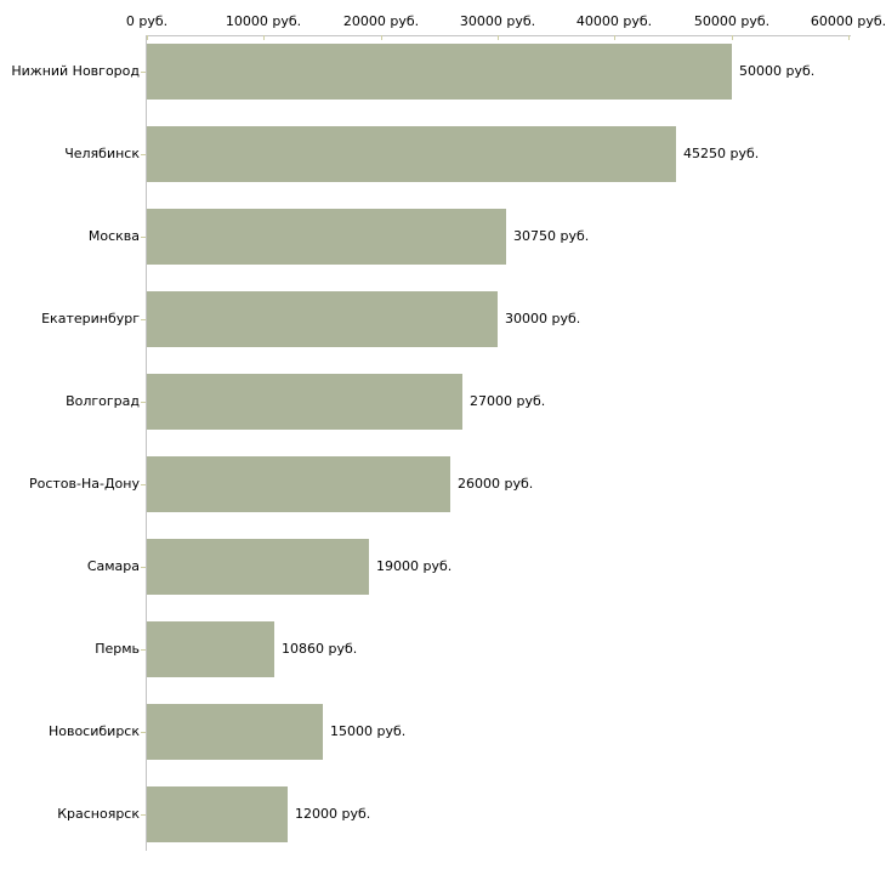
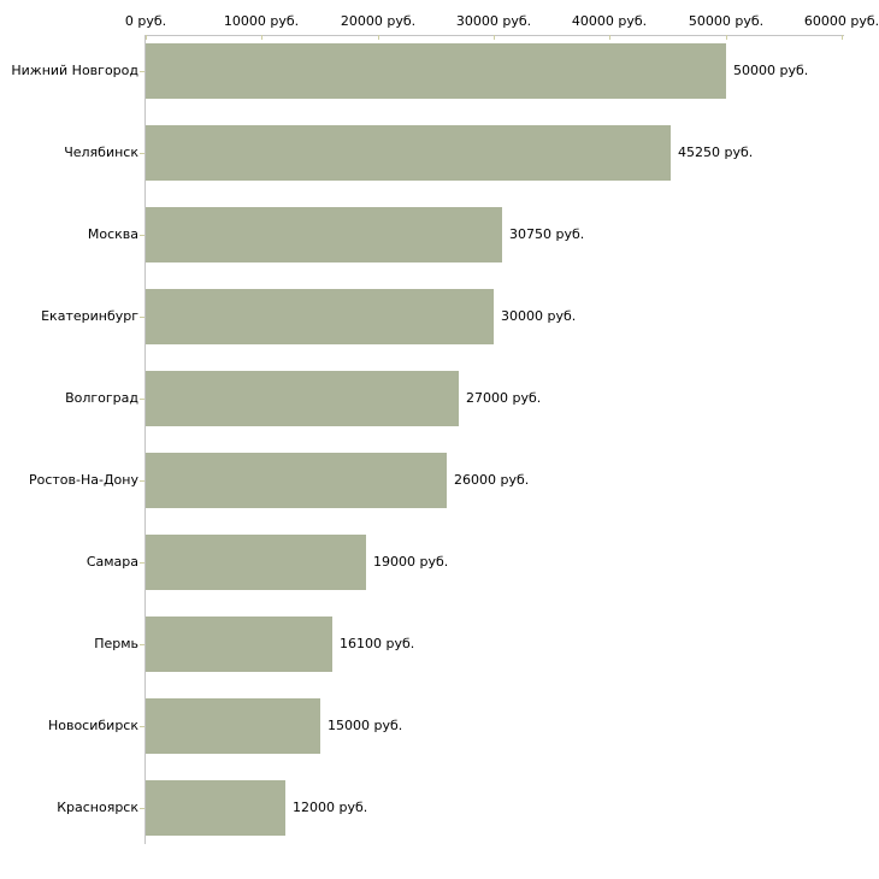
Пермь: 10860 -> 16100
